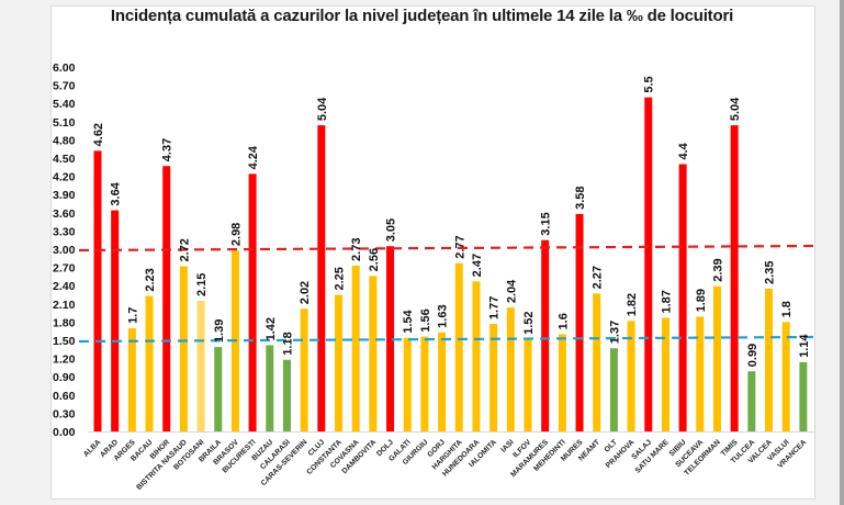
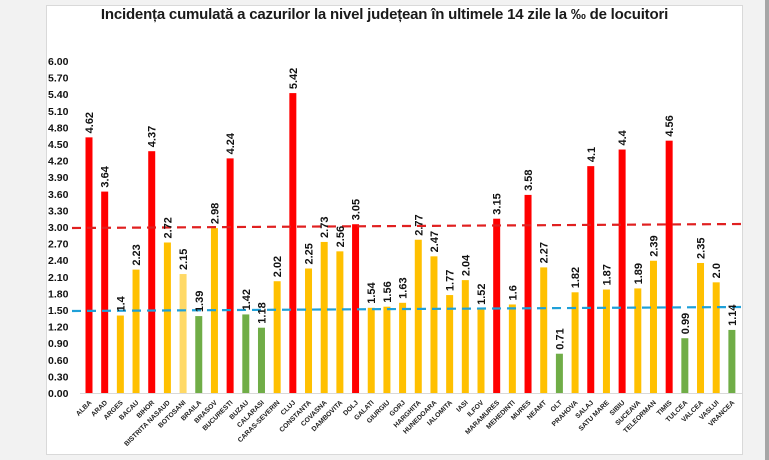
ARGES: 1.7 -> 1.4
CLUJ: 5.04 -> 5.42
OLT: 1.37 -> 0.71
SALAJ: 5.5 -> 4.1
TIMIS: 5.04 -> 4.56
VASLUI: 1.8 -> 2.0
